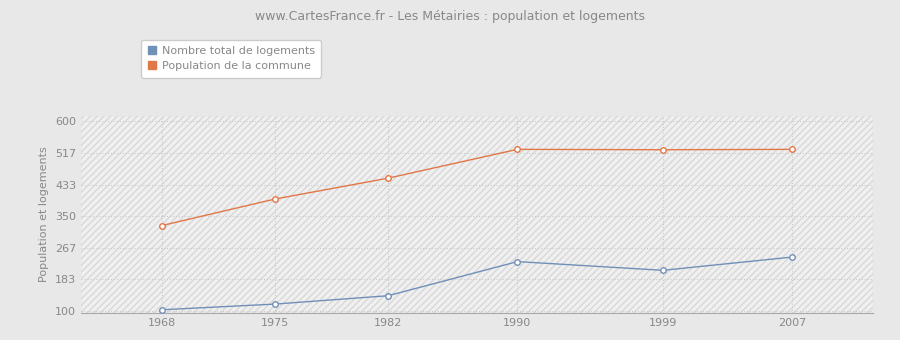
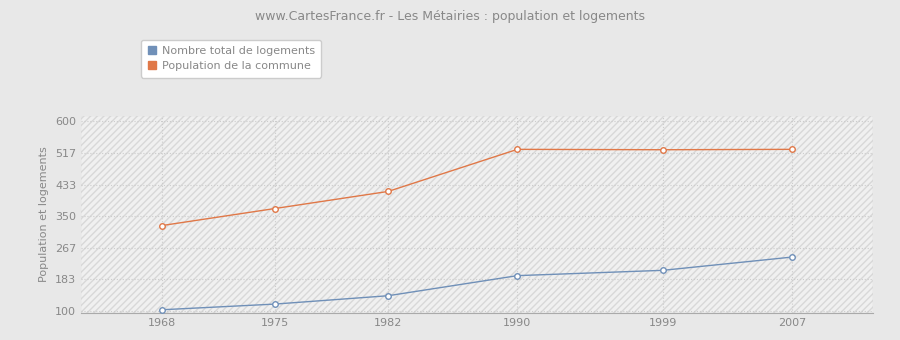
Population de la commune/1975: 395 -> 370
Population de la commune/1982: 450 -> 415
Nombre total de logements/1990: 230 -> 193
